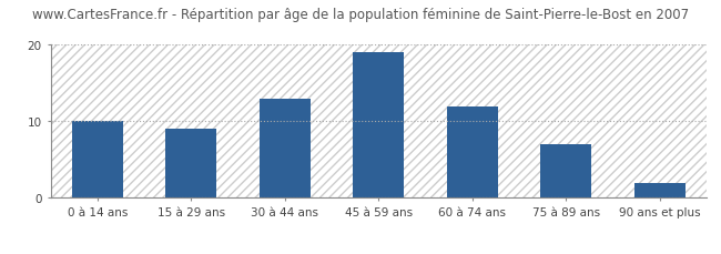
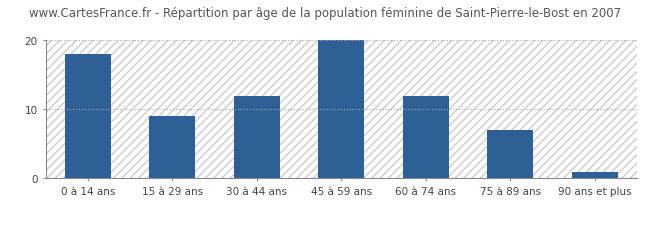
0 à 14 ans: 10 -> 18
30 à 44 ans: 13 -> 12
45 à 59 ans: 19 -> 20
90 ans et plus: 2 -> 1
